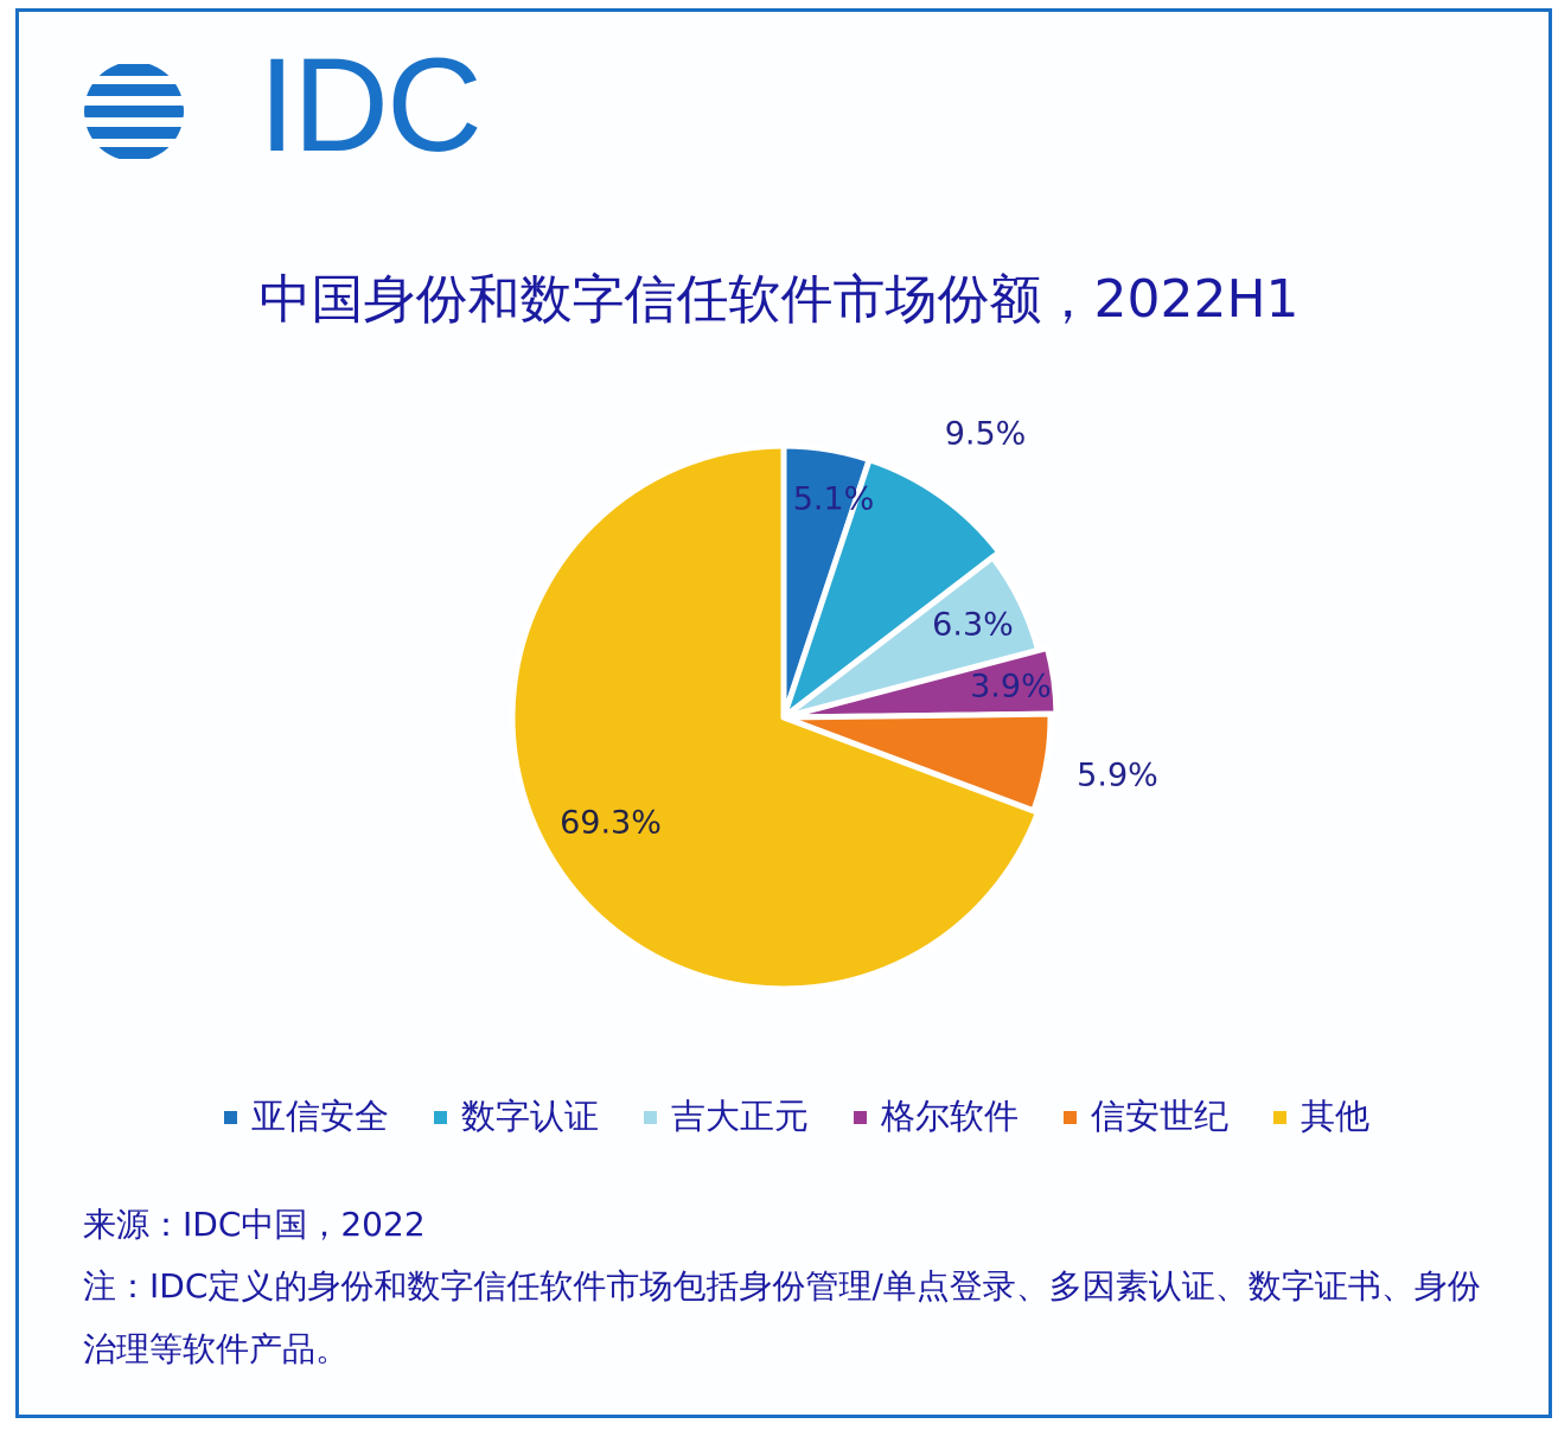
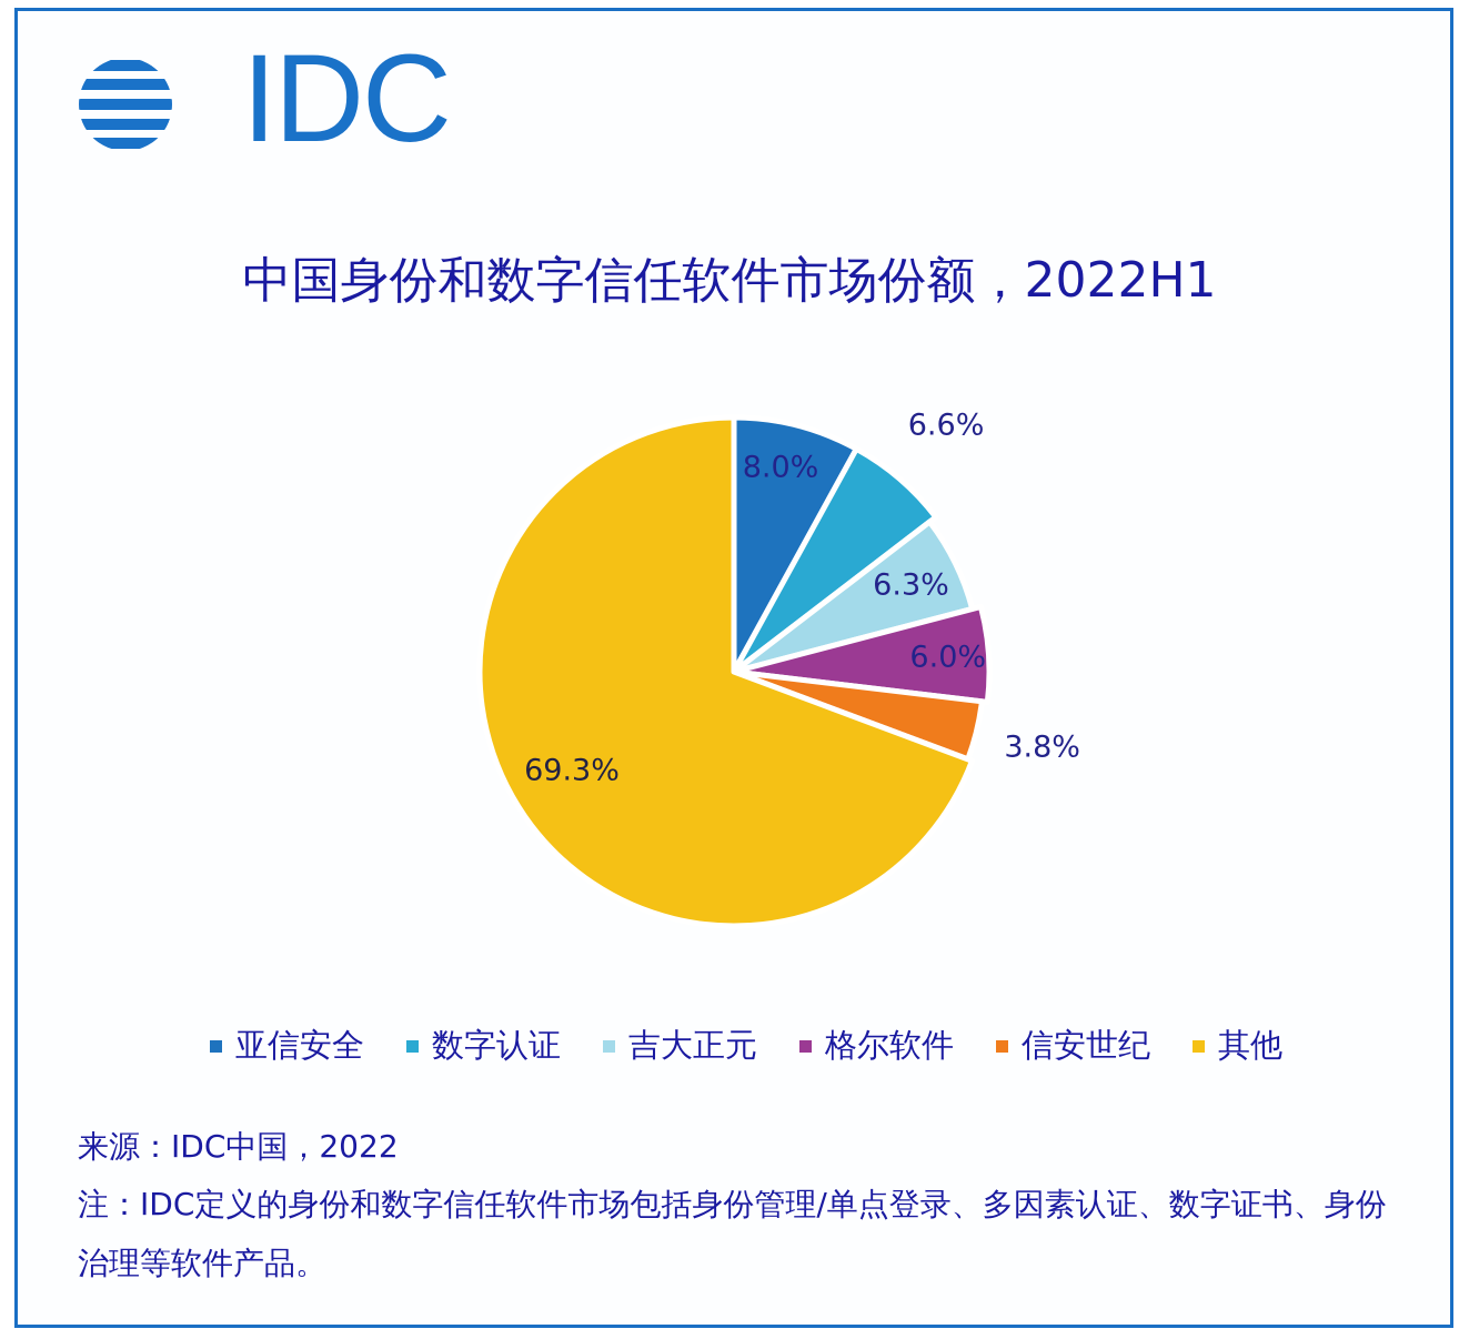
亚信安全: 5.1% -> 8.0%
数字认证: 9.5% -> 6.6%
格尔软件: 3.9% -> 6.0%
信安世纪: 5.9% -> 3.8%
